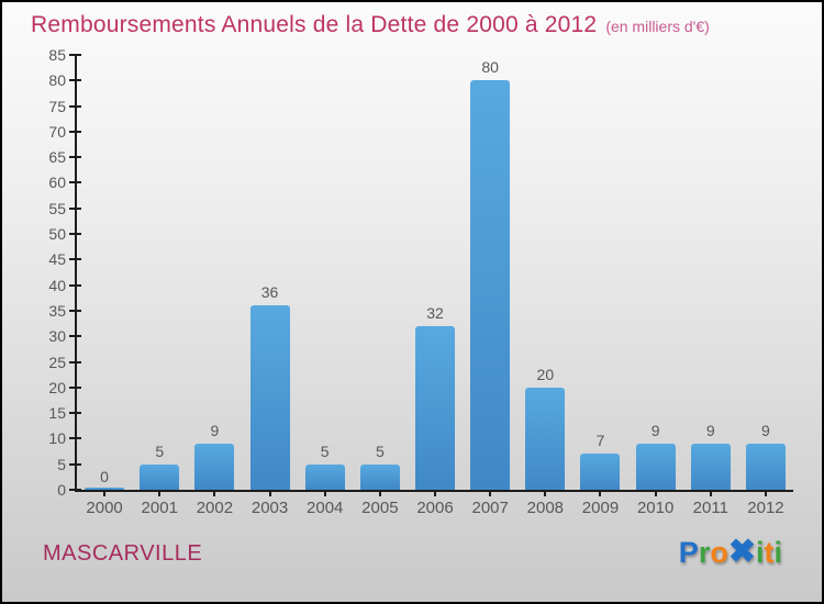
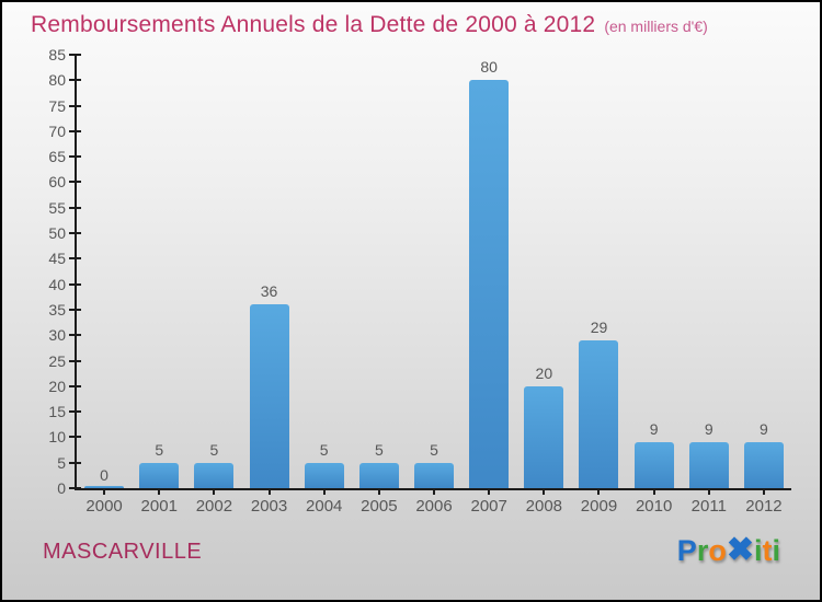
2002: 9 -> 5
2006: 32 -> 5
2009: 7 -> 29
